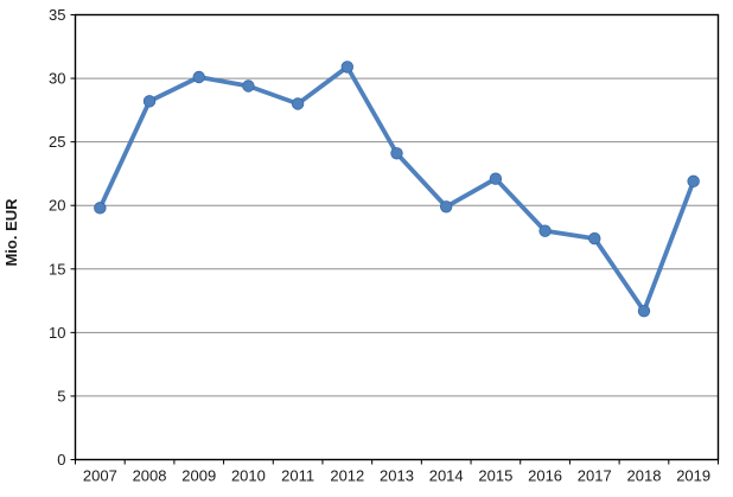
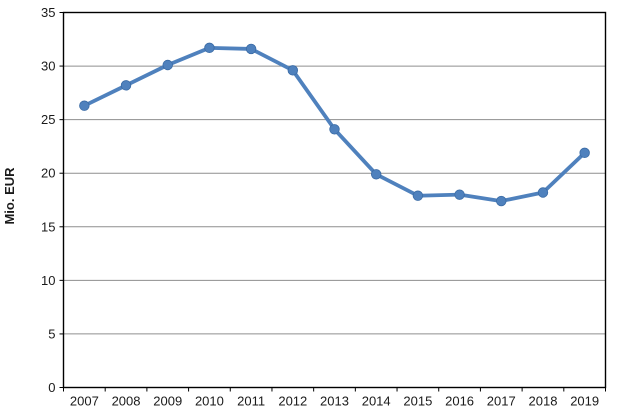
2007: 19.8 -> 26.3
2010: 29.4 -> 31.7
2011: 28.0 -> 31.6
2012: 30.9 -> 29.6
2015: 22.1 -> 17.9
2018: 11.7 -> 18.2
